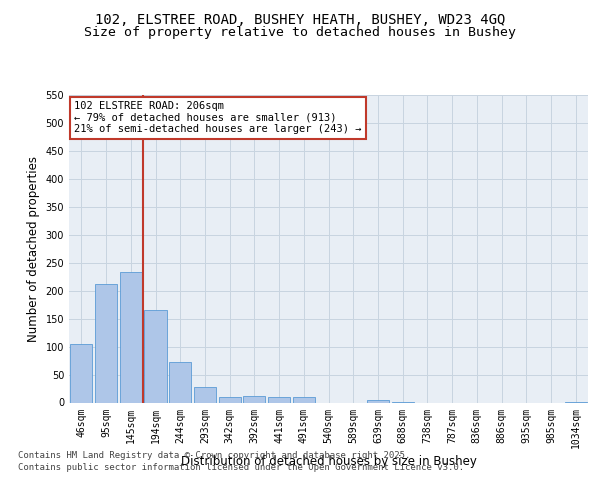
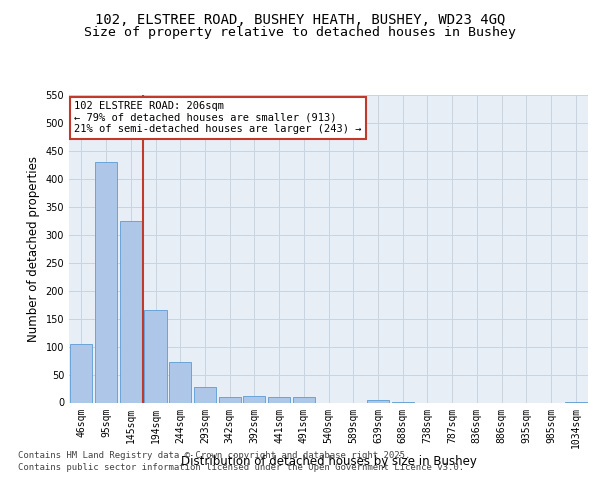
95sqm: 212 -> 430
145sqm: 234 -> 325
